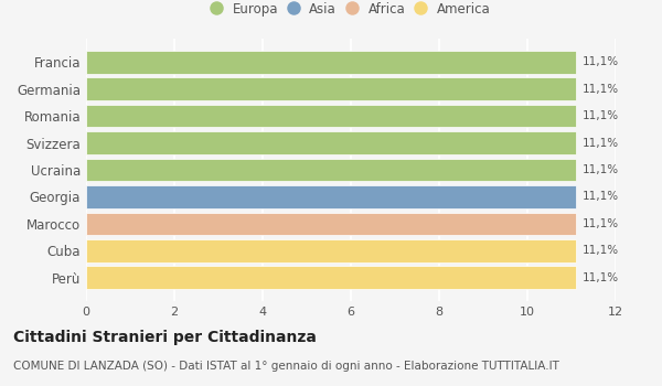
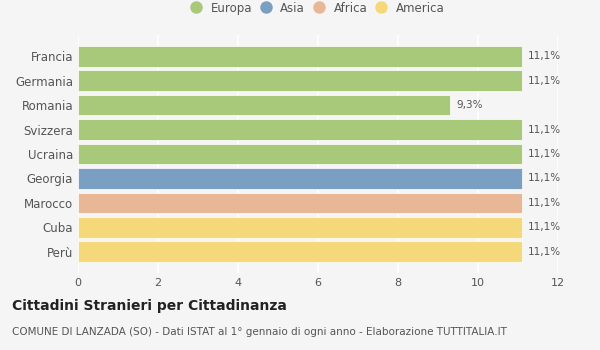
Romania: 11,1% -> 9,3%
